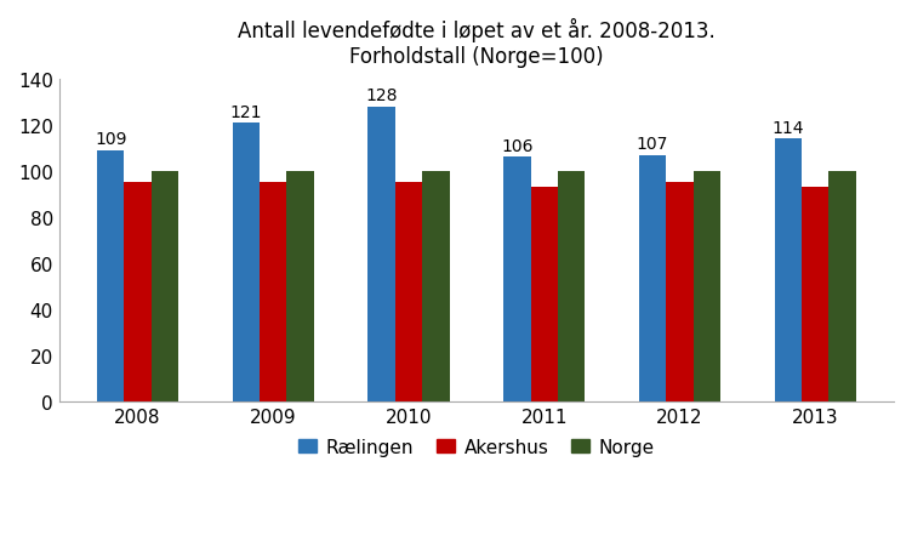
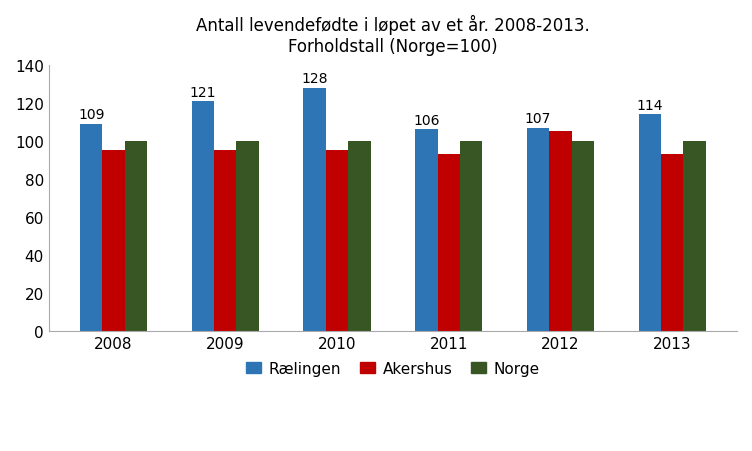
Akershus/2012: 95 -> 105
